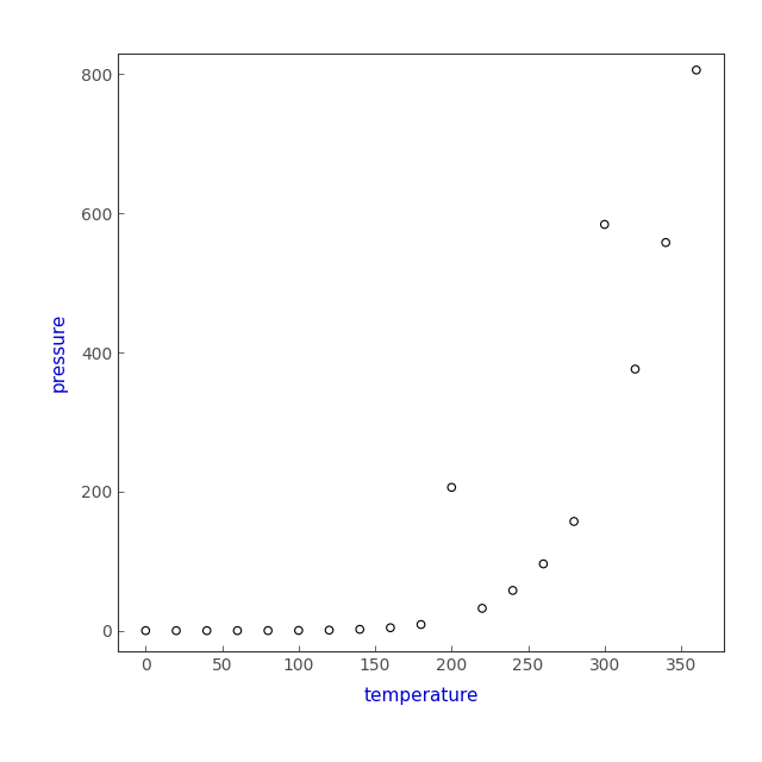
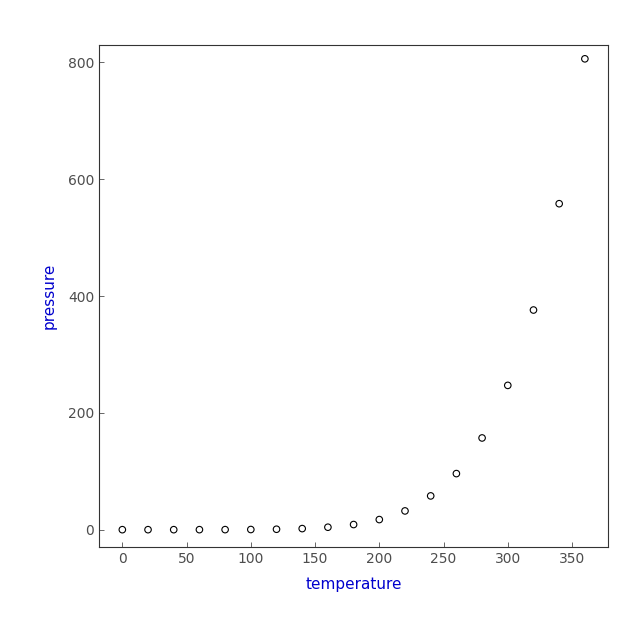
200: 206 -> 17
300: 584 -> 247
